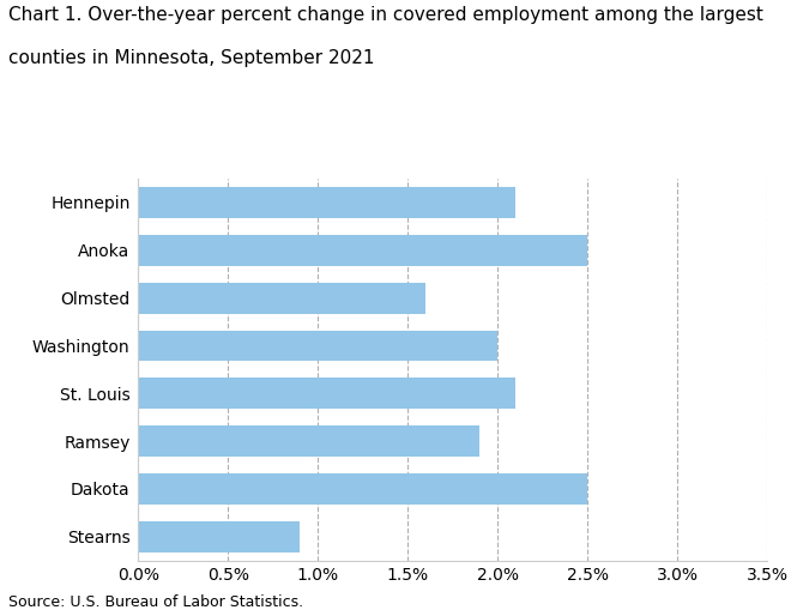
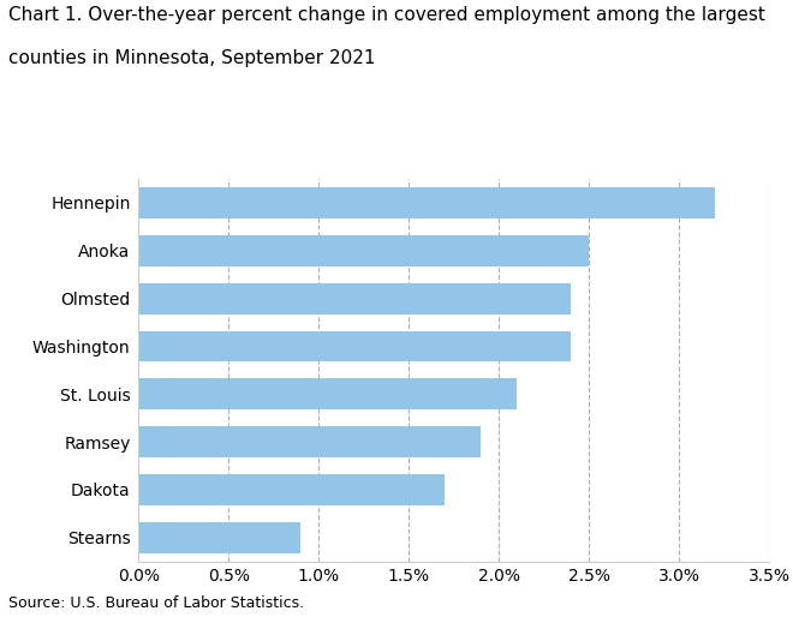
Hennepin: 2.1% -> 3.2%
Olmsted: 1.6% -> 2.4%
Washington: 2.0% -> 2.4%
Dakota: 2.5% -> 1.7%
